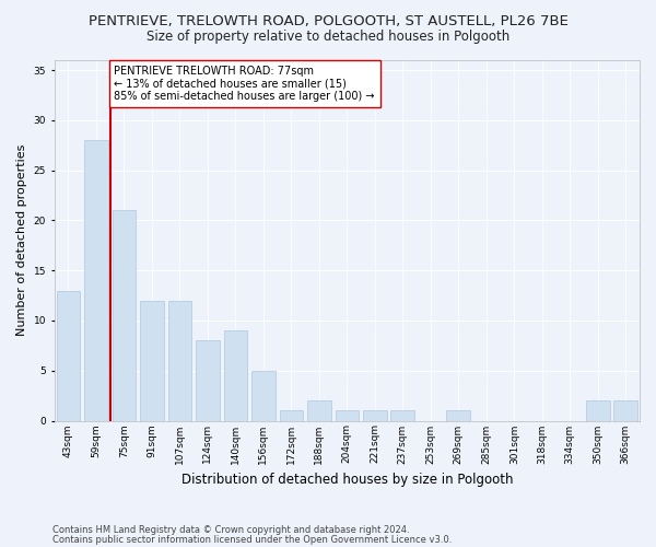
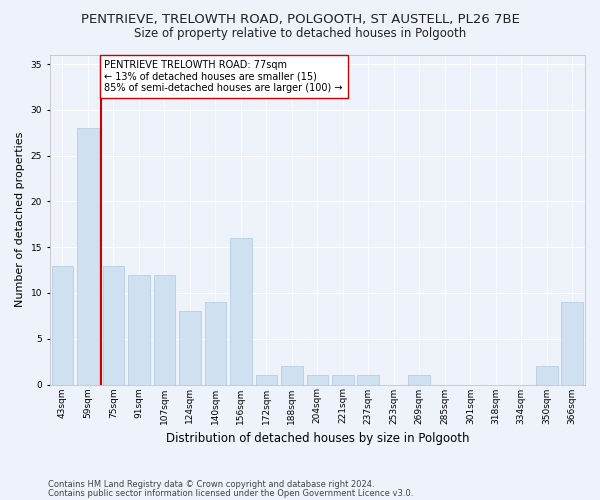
75sqm: 21 -> 13
156sqm: 5 -> 16
366sqm: 2 -> 9
